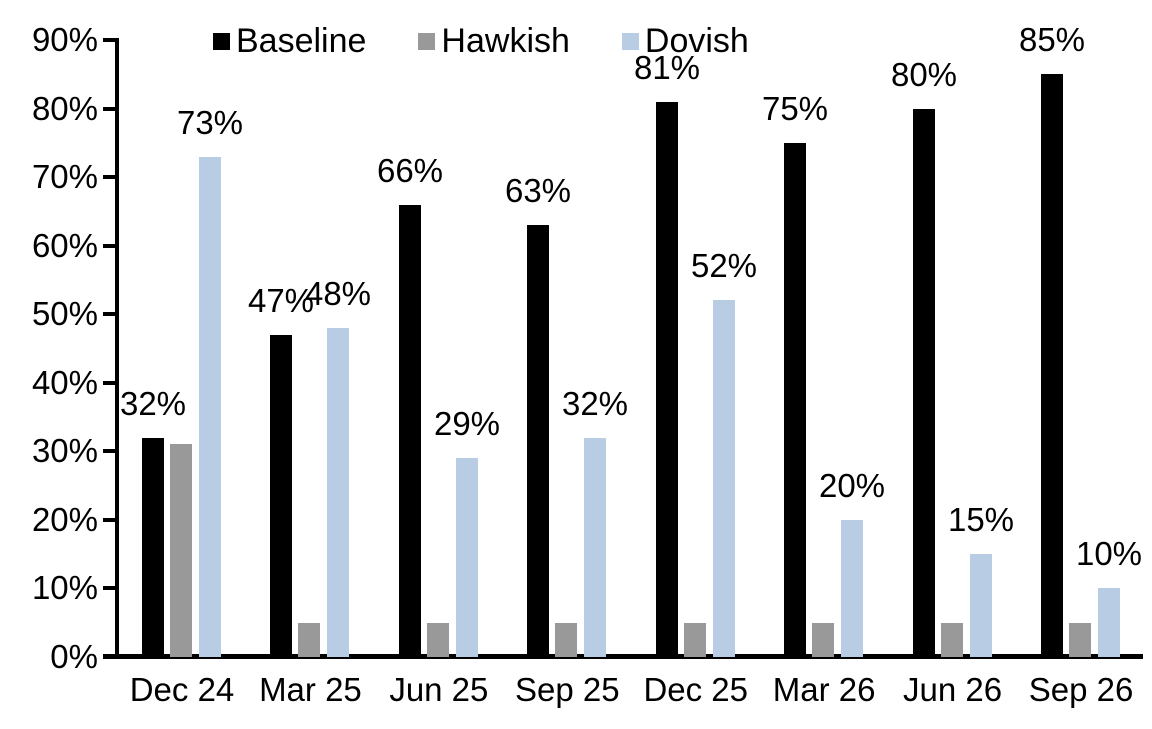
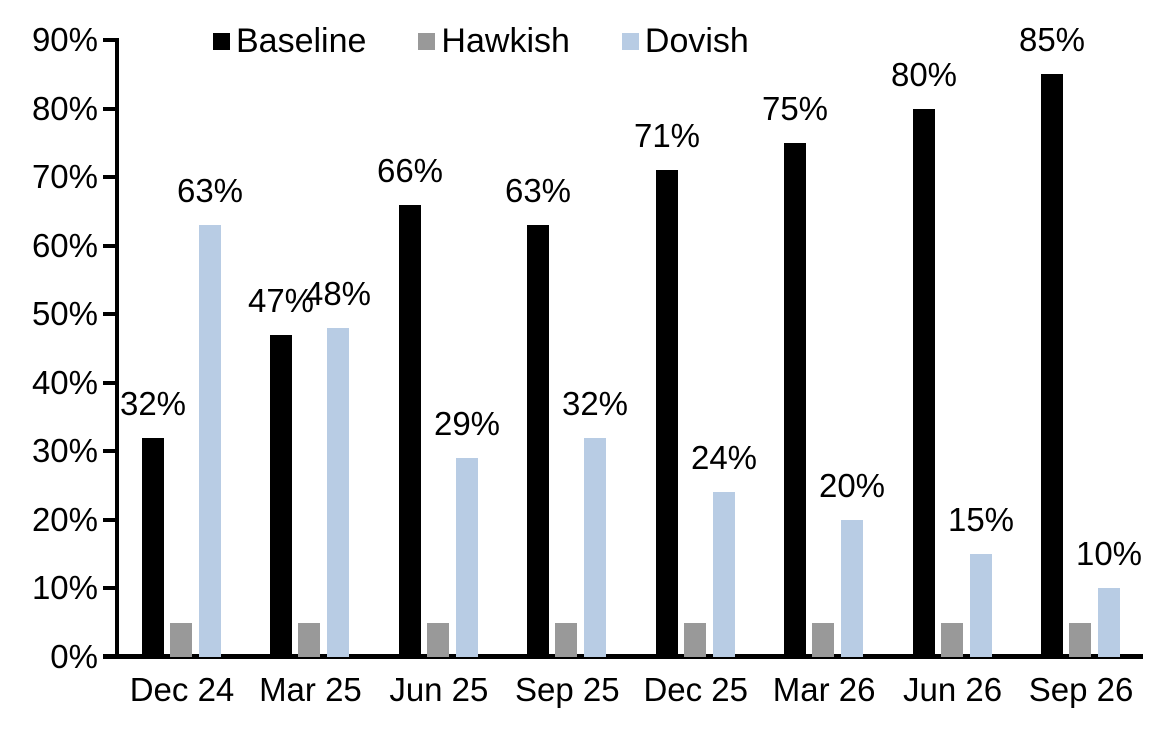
Hawkish/Dec 24: 31% -> 5%
Dovish/Dec 24: 73% -> 63%
Baseline/Dec 25: 81% -> 71%
Dovish/Dec 25: 52% -> 24%
